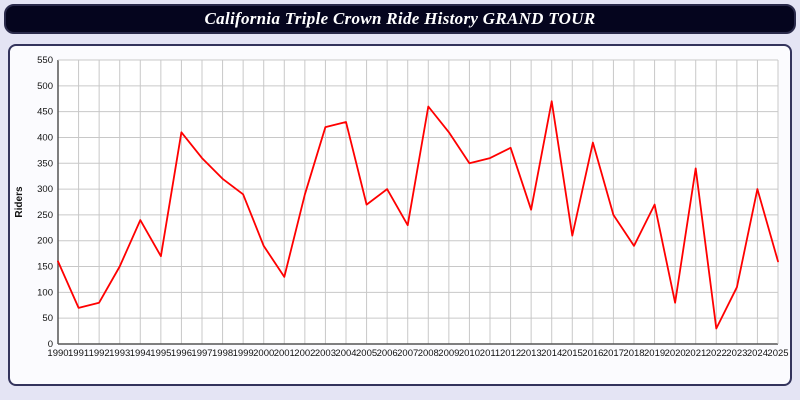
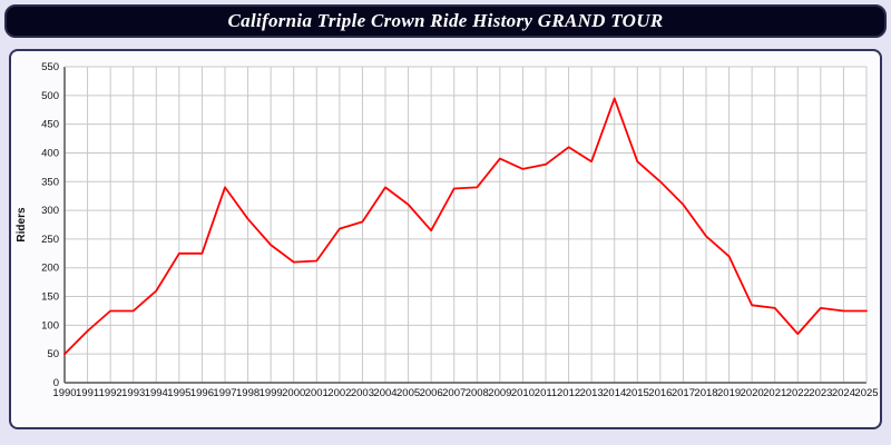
1990: 160 -> 50
1991: 70 -> 90
1992: 80 -> 120
1993: 150 -> 120
1994: 240 -> 160
1995: 170 -> 220
1996: 410 -> 220
1997: 360 -> 340
1998: 320 -> 280
1999: 290 -> 240
2000: 190 -> 210
2001: 130 -> 210
2002: 290 -> 270
2003: 420 -> 280
2004: 430 -> 340
2005: 270 -> 310
2006: 300 -> 260
2007: 230 -> 340
2008: 460 -> 340
2009: 410 -> 390
2010: 350 -> 370
2011: 360 -> 380
2012: 380 -> 410
2013: 260 -> 380
2014: 470 -> 500
2015: 210 -> 380
2016: 390 -> 350
2017: 250 -> 310
2018: 190 -> 260
2019: 270 -> 220
2020: 80 -> 140
2021: 340 -> 130
2022: 30 -> 80
2023: 110 -> 130
2024: 300 -> 120
2025: 160 -> 120
